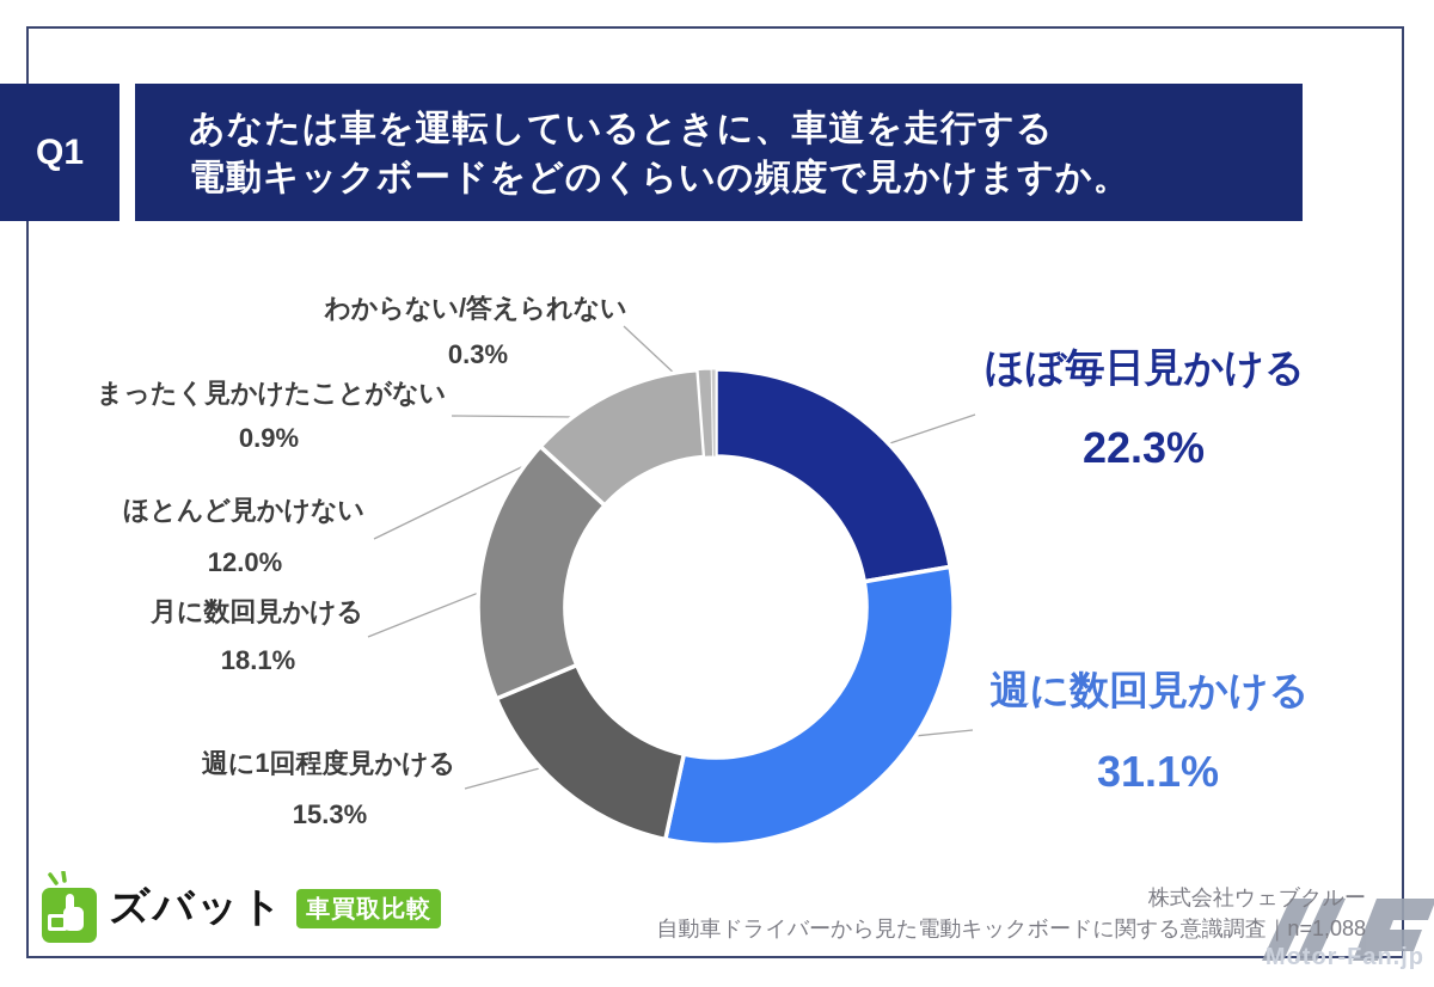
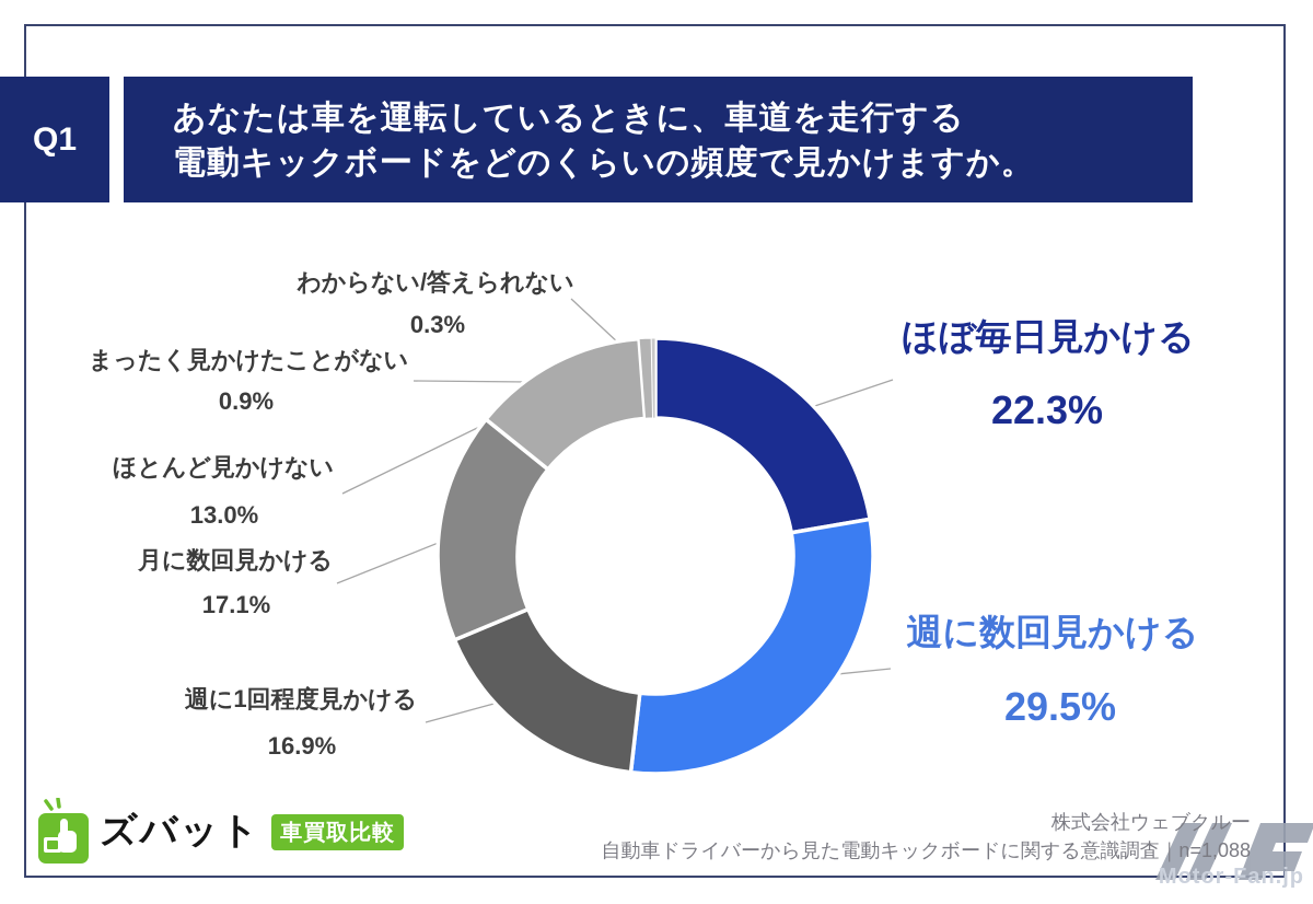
週に数回見かける: 31.1% -> 29.5%
週に1回程度見かける: 15.3% -> 16.9%
月に数回見かける: 18.1% -> 17.1%
ほとんど見かけない: 12.0% -> 13.0%
